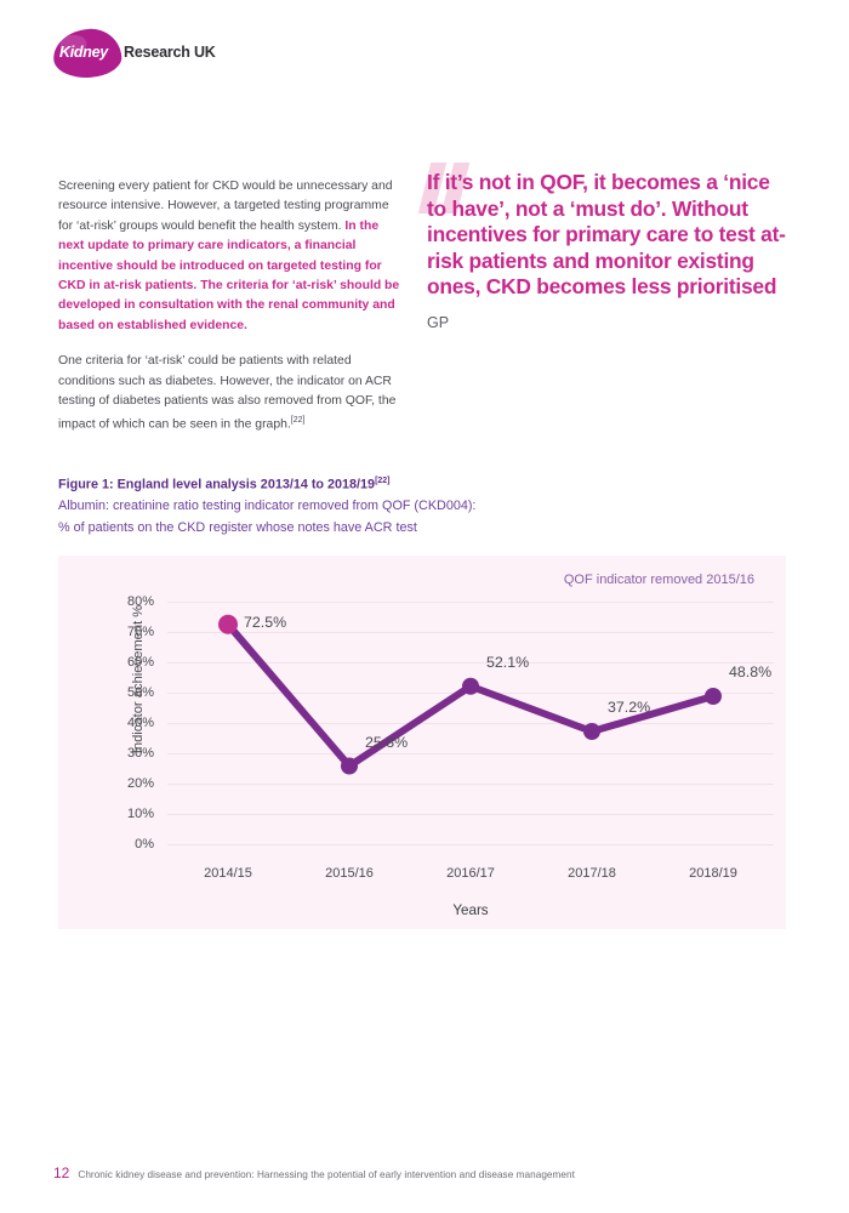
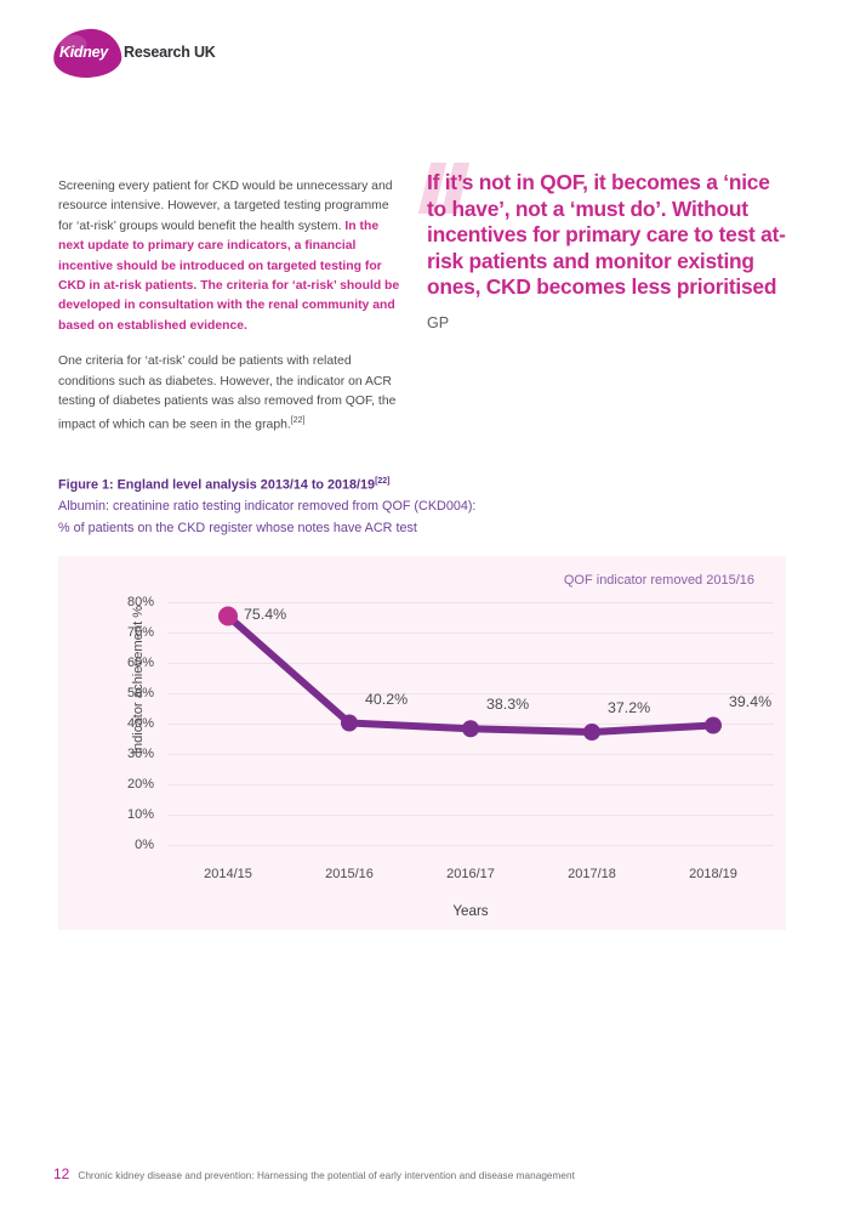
2014/15: 72.5% -> 75.4%
2015/16: 25.8% -> 40.2%
2016/17: 52.1% -> 38.3%
2018/19: 48.8% -> 39.4%
